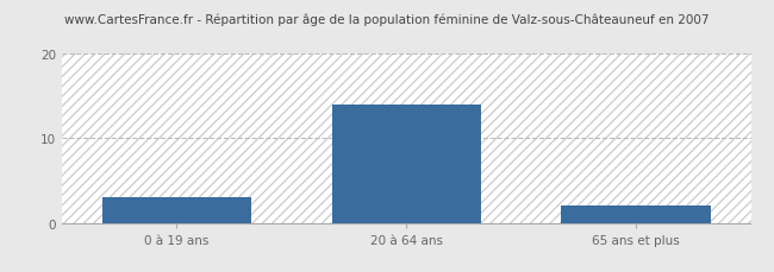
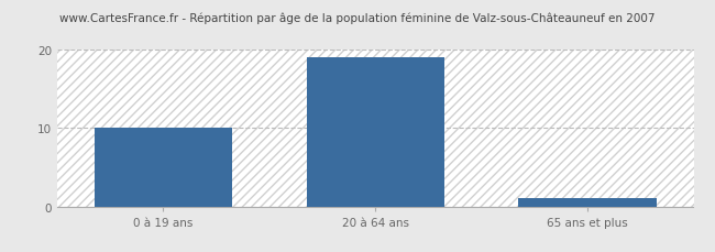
0 à 19 ans: 3 -> 10
20 à 64 ans: 14 -> 19
65 ans et plus: 2 -> 1
